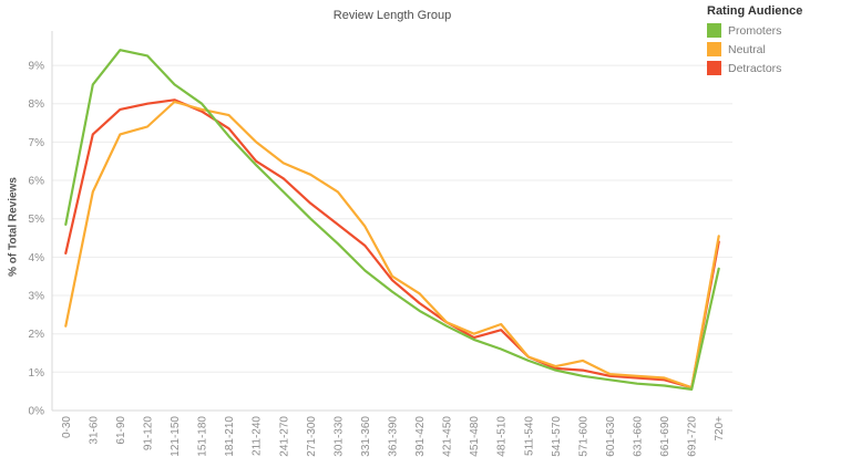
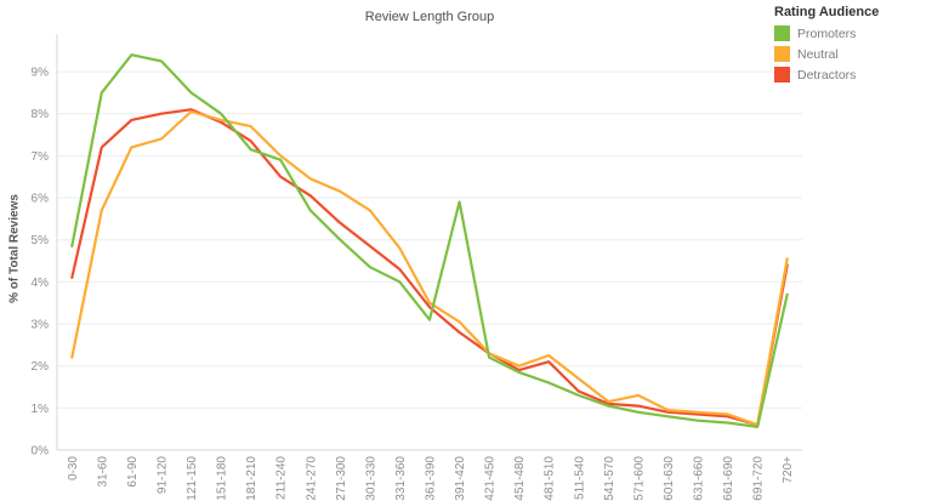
Promoters/211-240: 6.4% -> 6.9%
Promoters/331-360: 3.6% -> 4.0%
Promoters/391-420: 2.6% -> 5.9%
Neutral/511-540: 1.4% -> 1.7%
